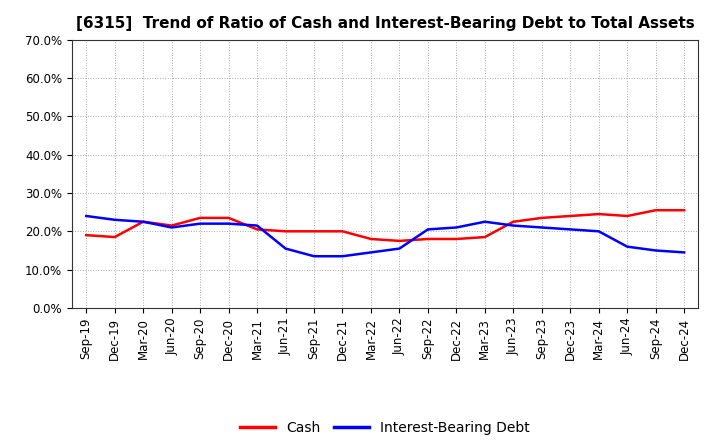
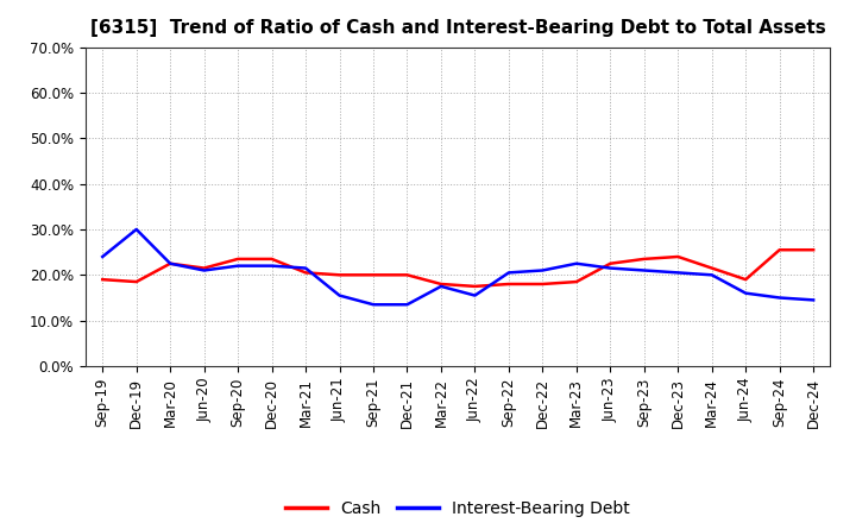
Interest-Bearing Debt/Dec-19: 23.0% -> 30.0%
Interest-Bearing Debt/Mar-22: 14.5% -> 17.5%
Cash/Mar-24: 24.5% -> 21.5%
Cash/Jun-24: 24.0% -> 19.0%
